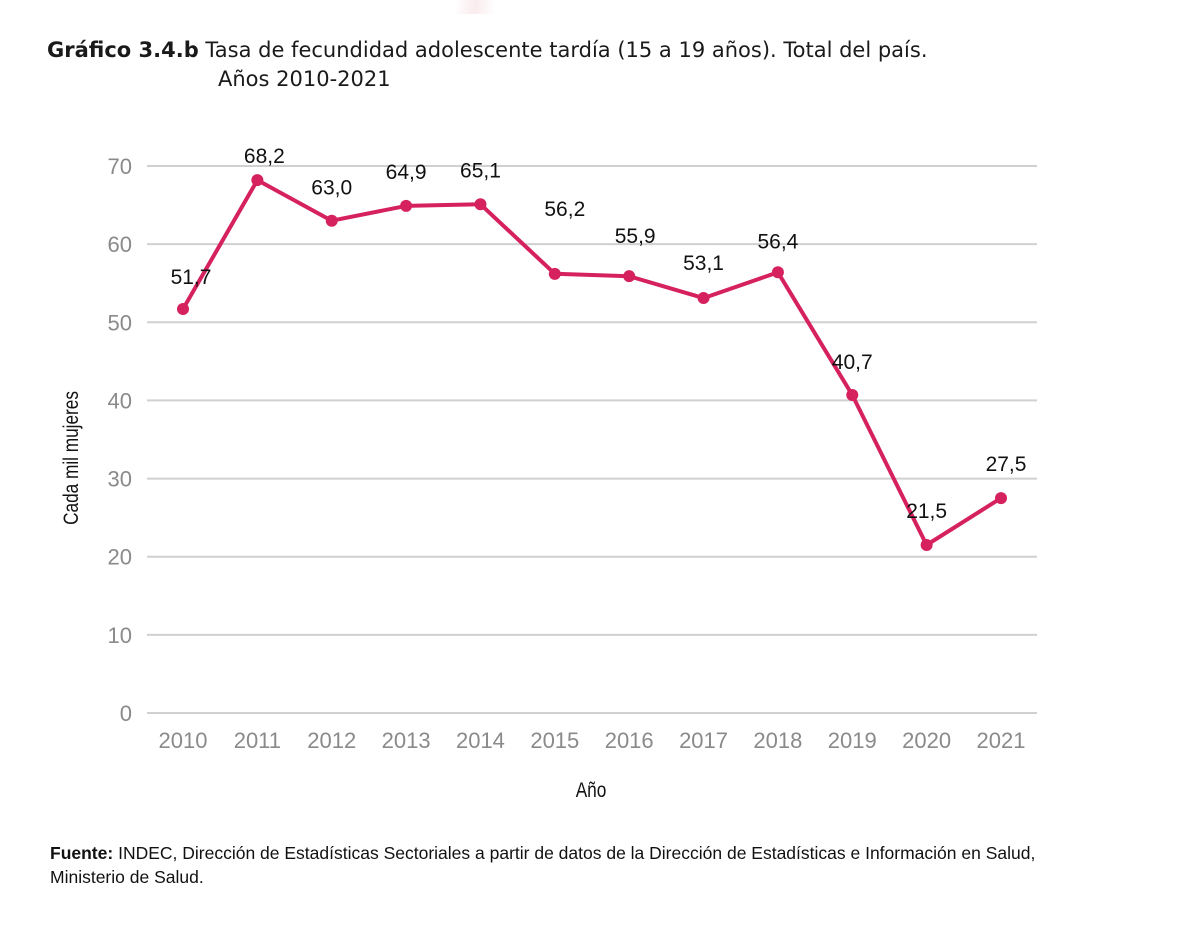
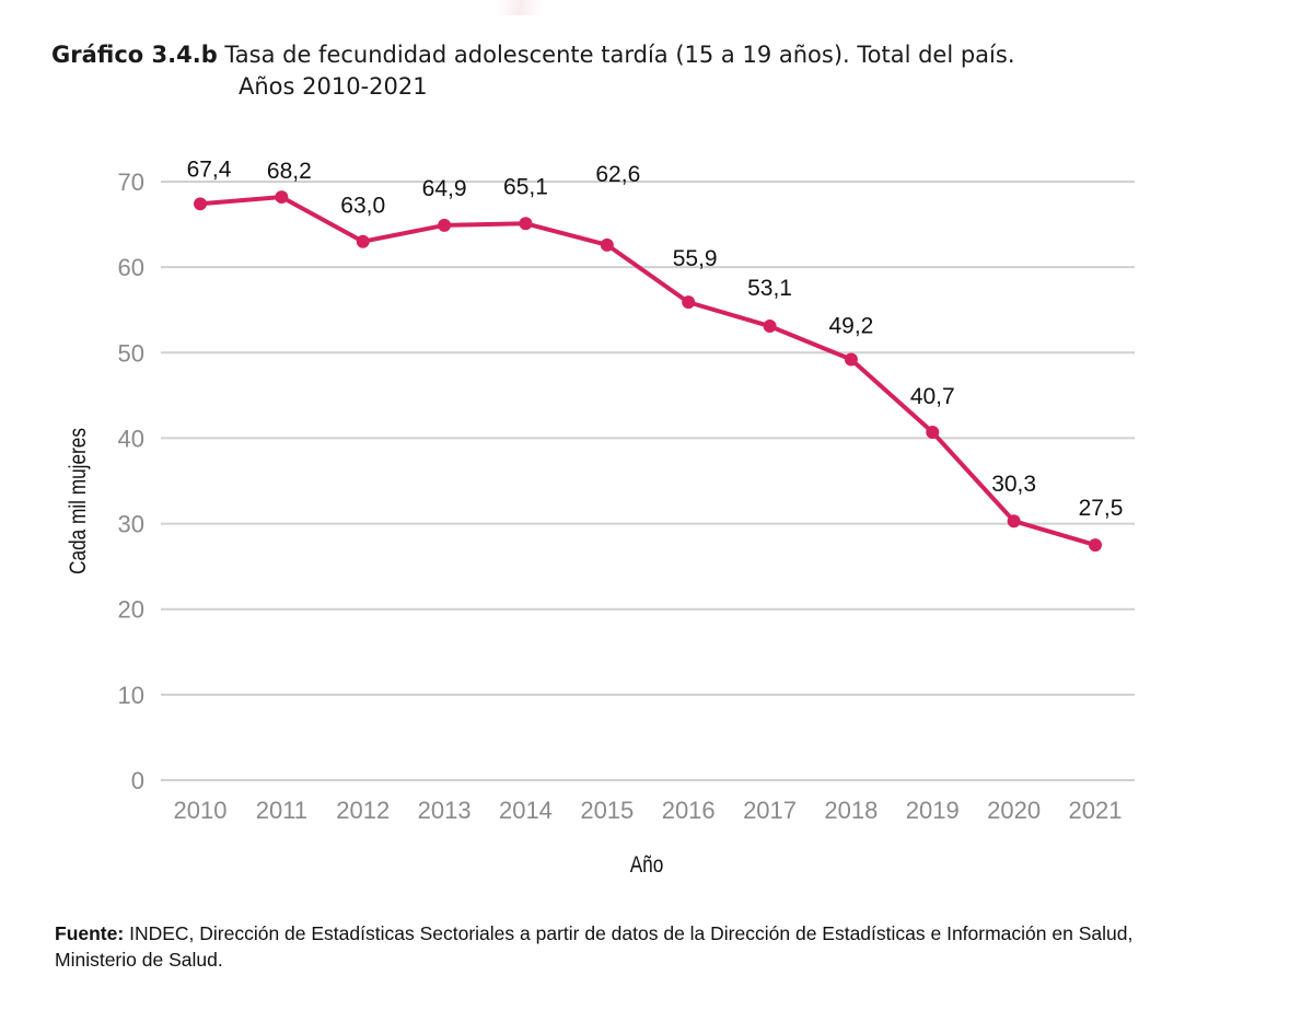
2010: 51,7 -> 67,4
2015: 56,2 -> 62,6
2018: 56,4 -> 49,2
2020: 21,5 -> 30,3
